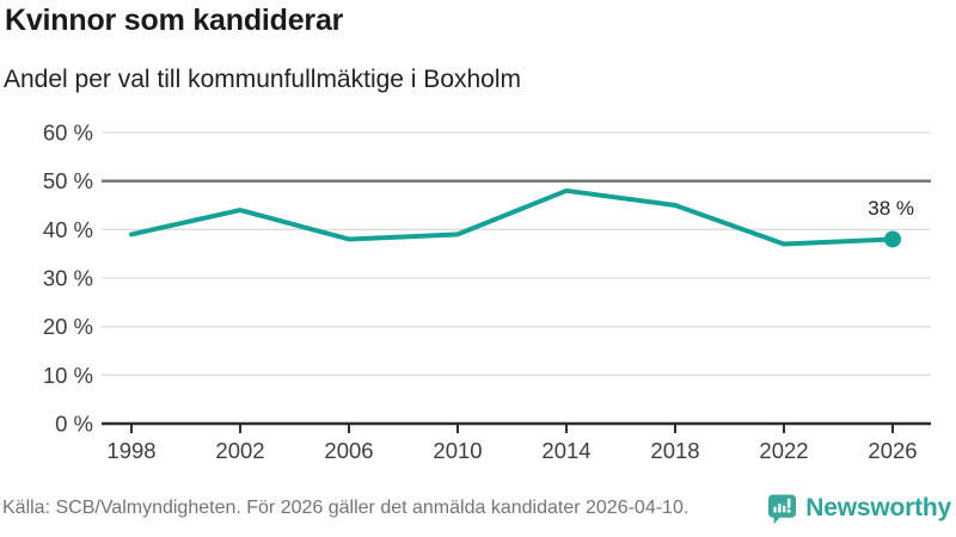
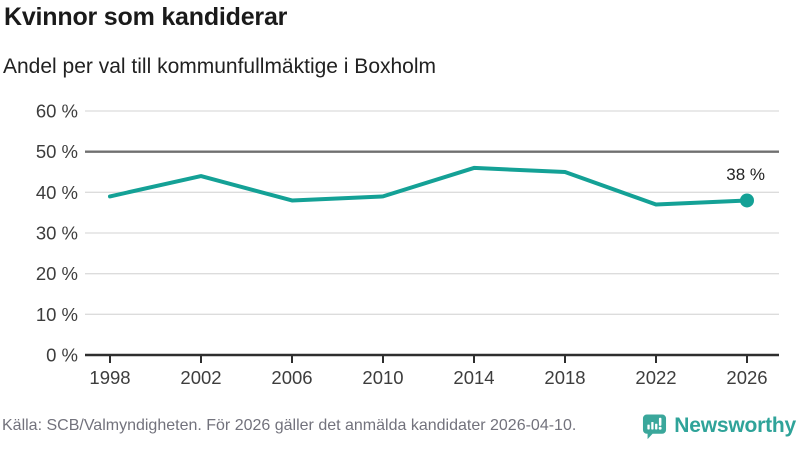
2014: 48% -> 46%
